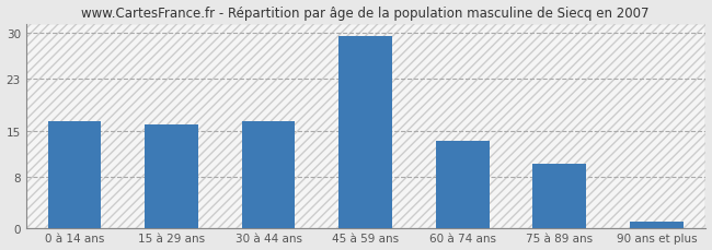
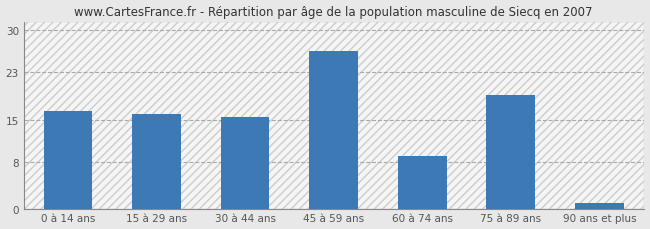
30 à 44 ans: 16.5 -> 15.4
45 à 59 ans: 29.5 -> 26.6
60 à 74 ans: 13.5 -> 9.0
75 à 89 ans: 10.0 -> 19.2
